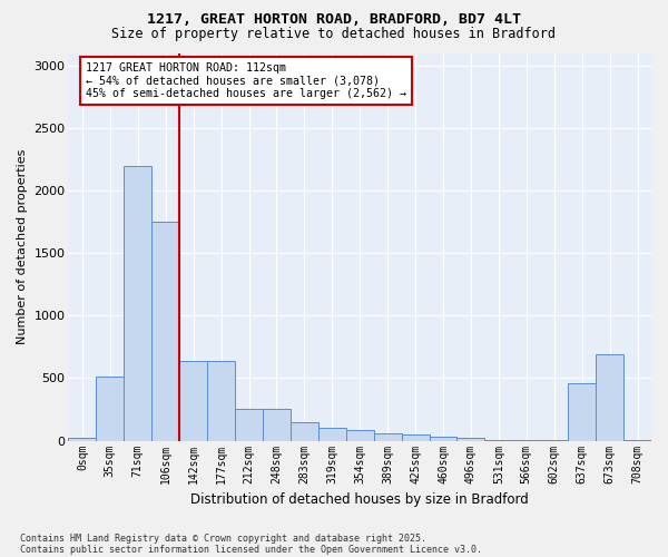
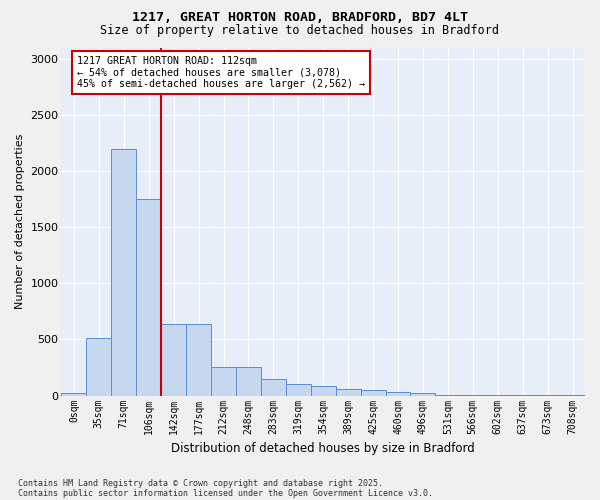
637sqm: 460 -> 0
673sqm: 690 -> 0
